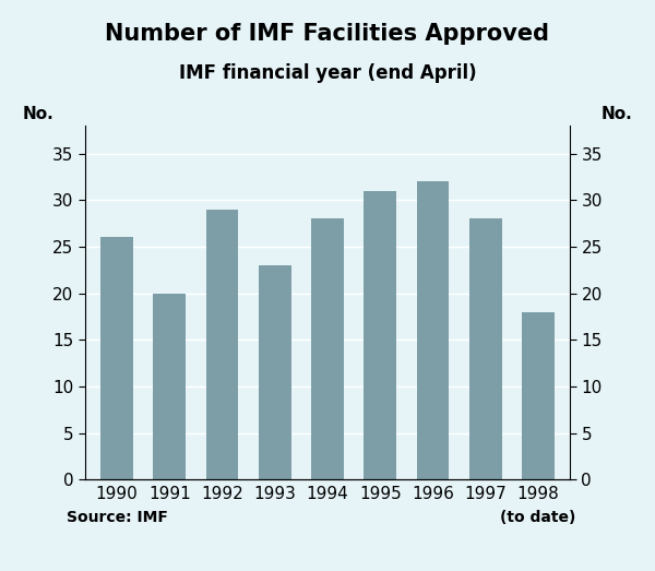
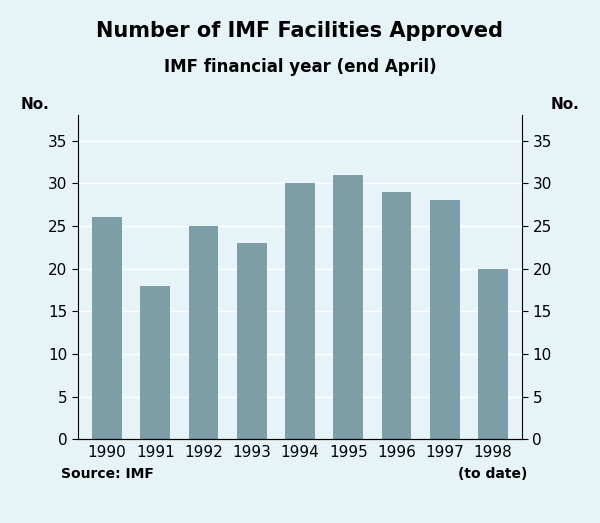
1991: 20 -> 18
1992: 29 -> 25
1994: 28 -> 30
1996: 32 -> 29
1998: 18 -> 20
